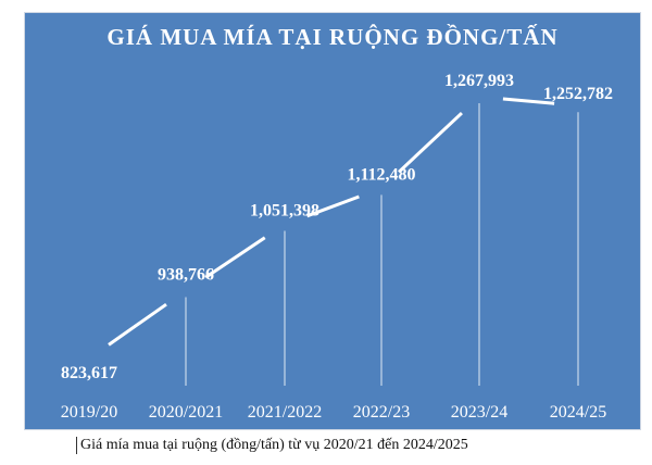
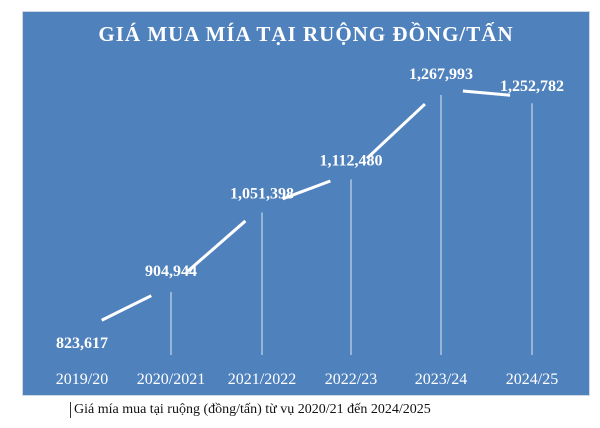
2020/2021: 938,766 -> 904,944
